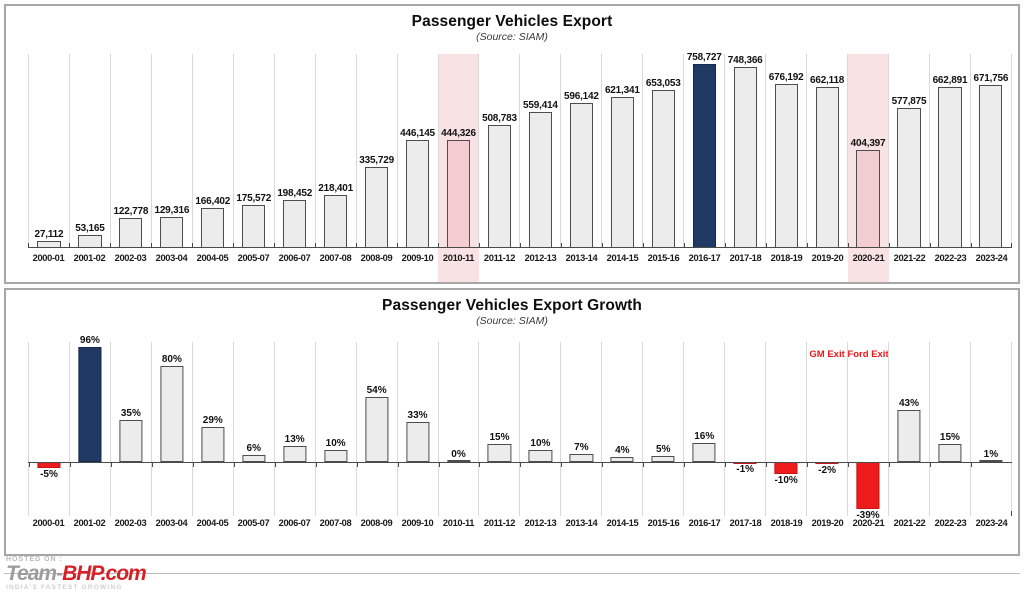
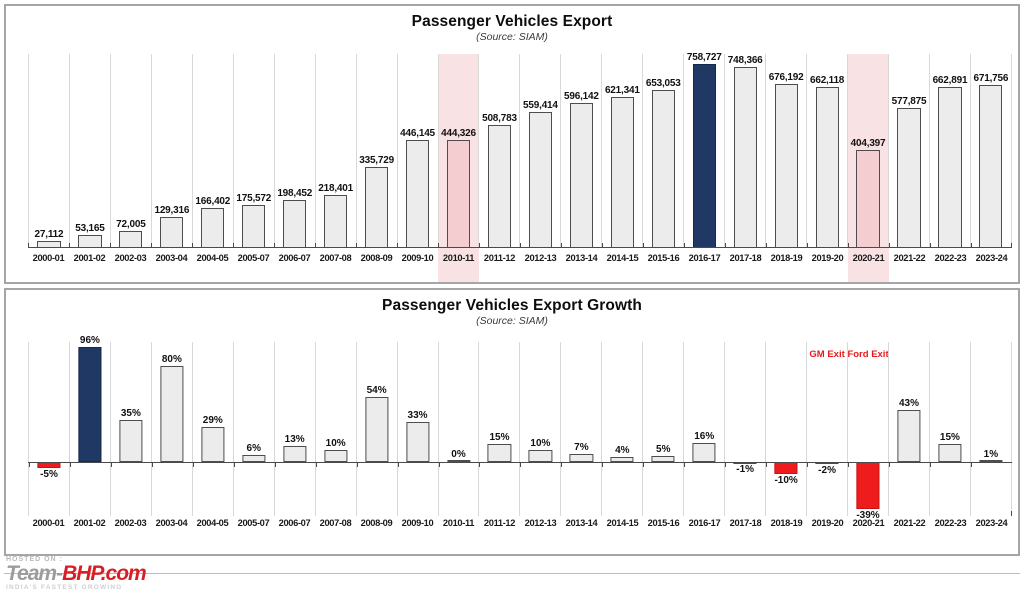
Passenger Vehicles Export/2002-03: 122,778 -> 72,005
